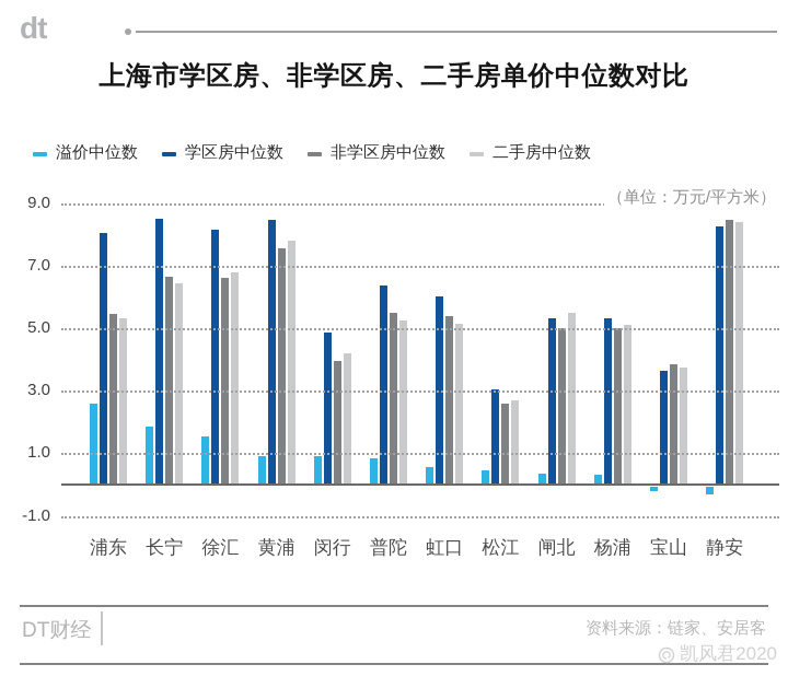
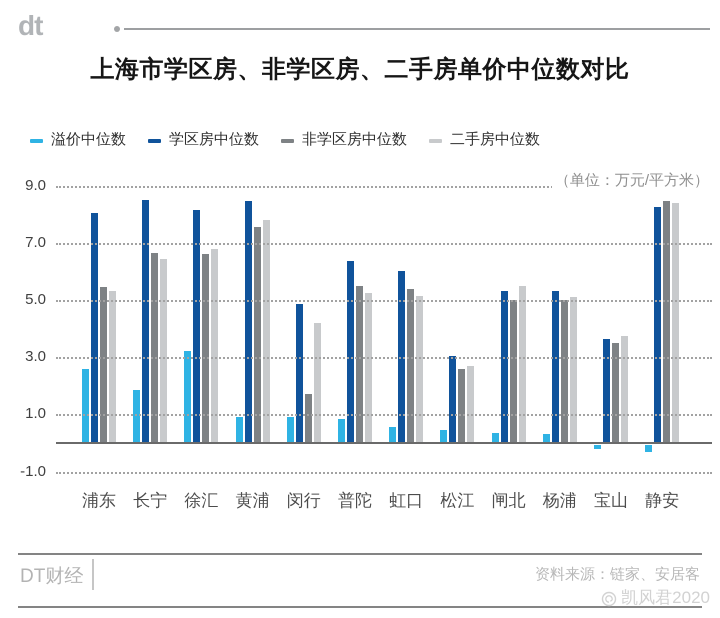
溢价中位数/徐汇: 1.6 -> 3.2
非学区房中位数/闵行: 4.0 -> 1.7
非学区房中位数/宝山: 3.9 -> 3.5
